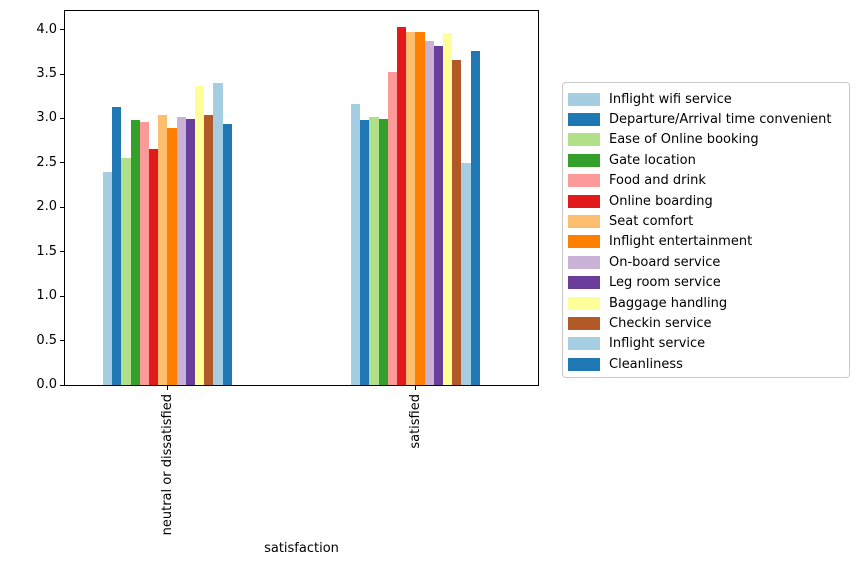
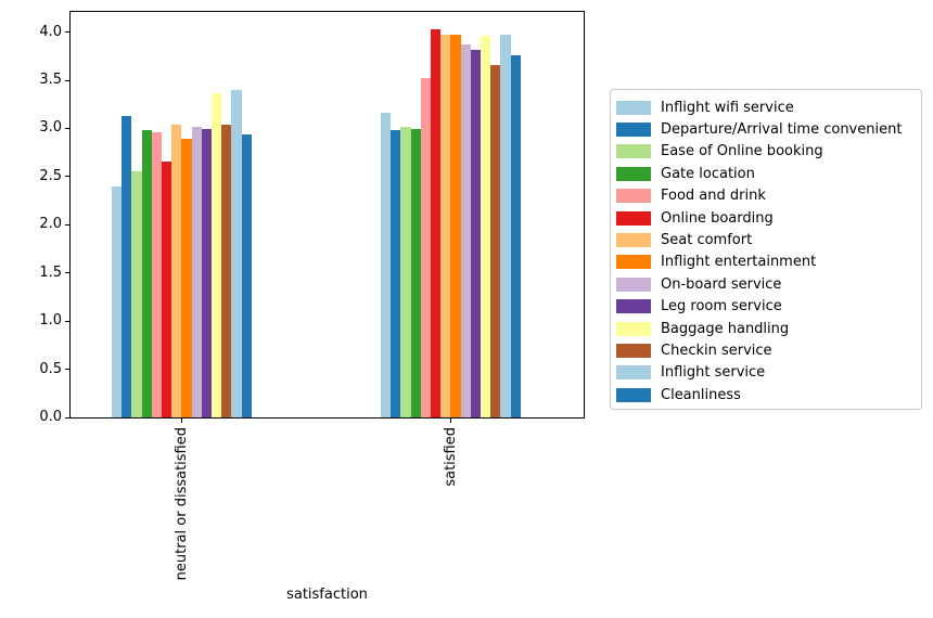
Inflight service/satisfied: 2.5 -> 4.0
